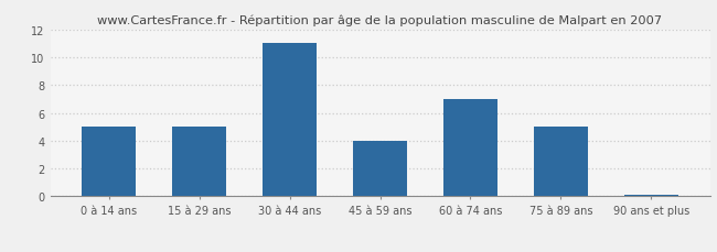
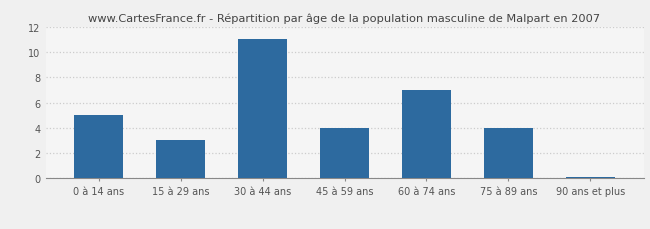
15 à 29 ans: 5.0 -> 3.0
75 à 89 ans: 5.0 -> 4.0
